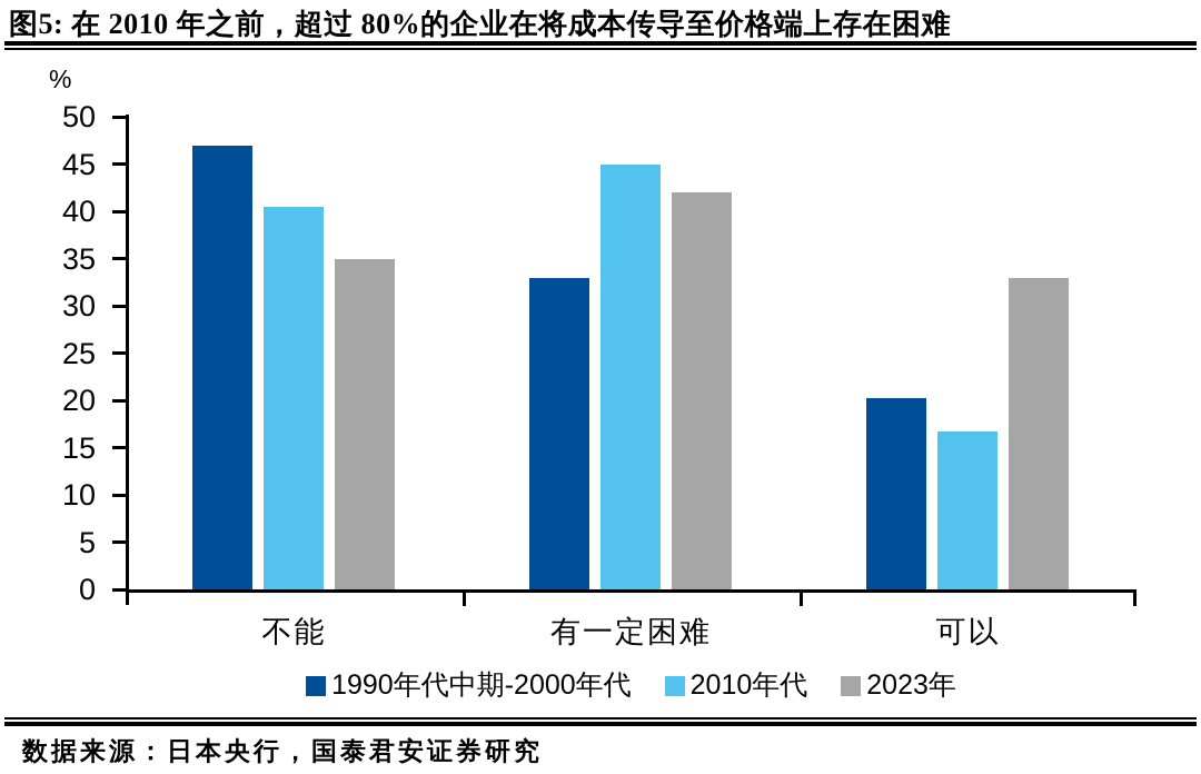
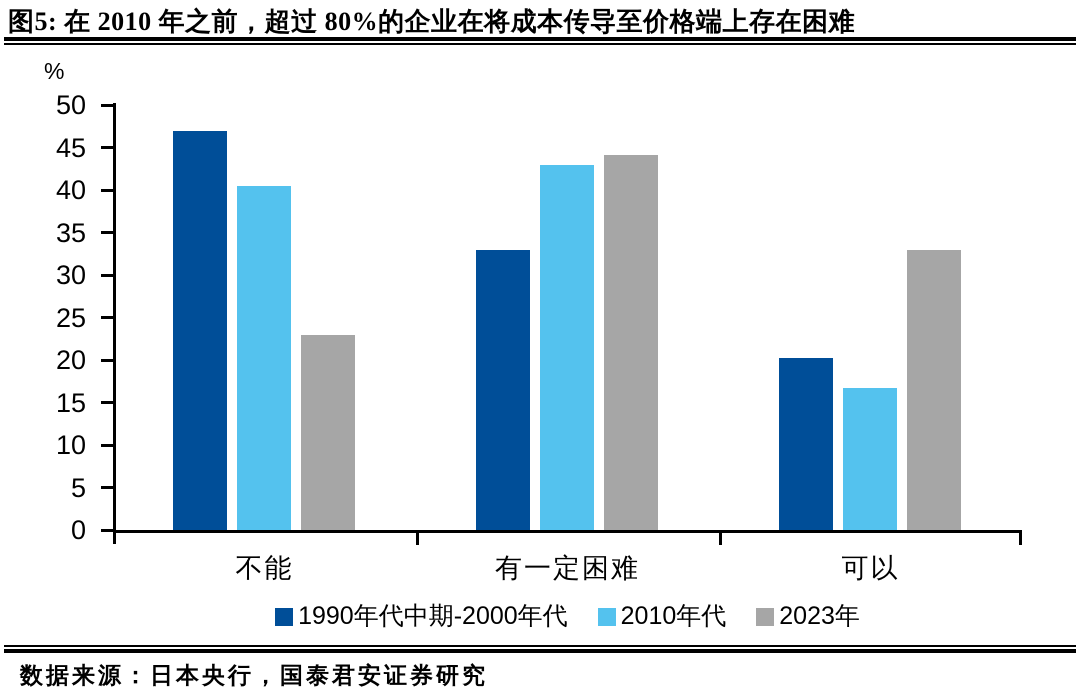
2023年/不能: 35 -> 23
2010年代/有一定困难: 45 -> 43
2023年/有一定困难: 42 -> 44
